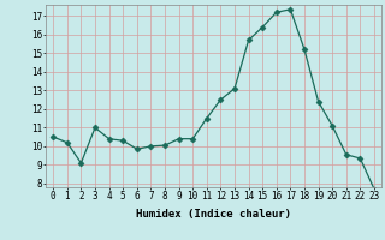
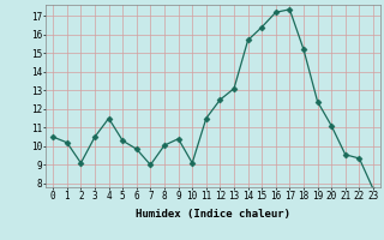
3: 11.0 -> 10.5
4: 10.4 -> 11.5
7: 10.0 -> 9.0
10: 10.4 -> 9.1
